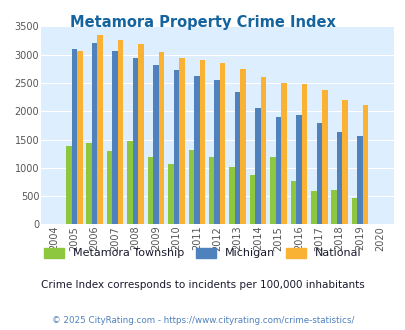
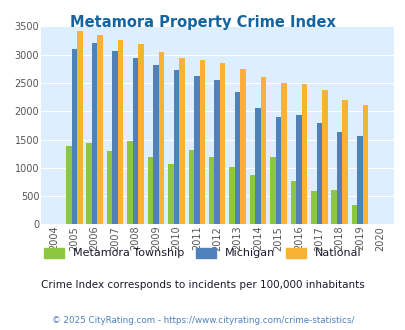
National/2005: 3060 -> 3420
Metamora Township/2019: 460 -> 340
